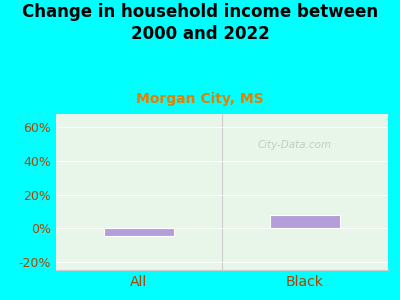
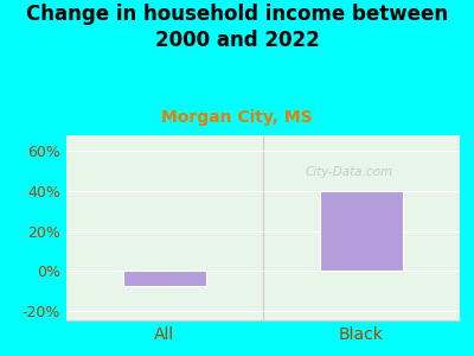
All: -5% -> -8%
Black: 8% -> 40%
